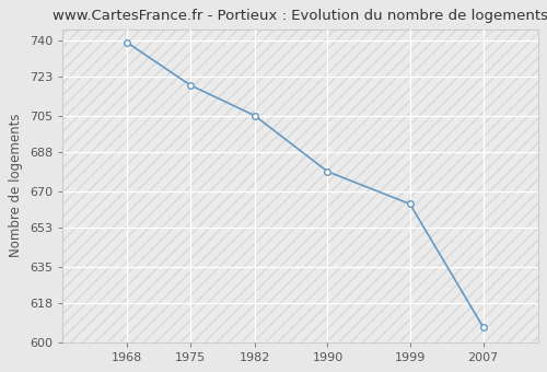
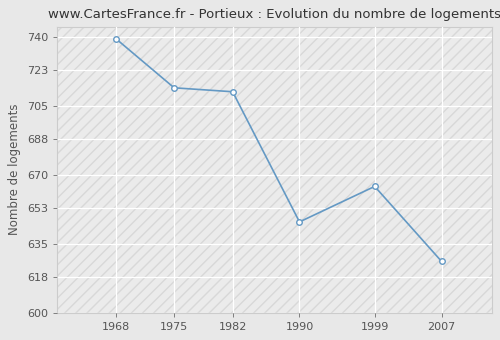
1975: 719 -> 714
1982: 705 -> 712
1990: 679 -> 646
2007: 607 -> 626
